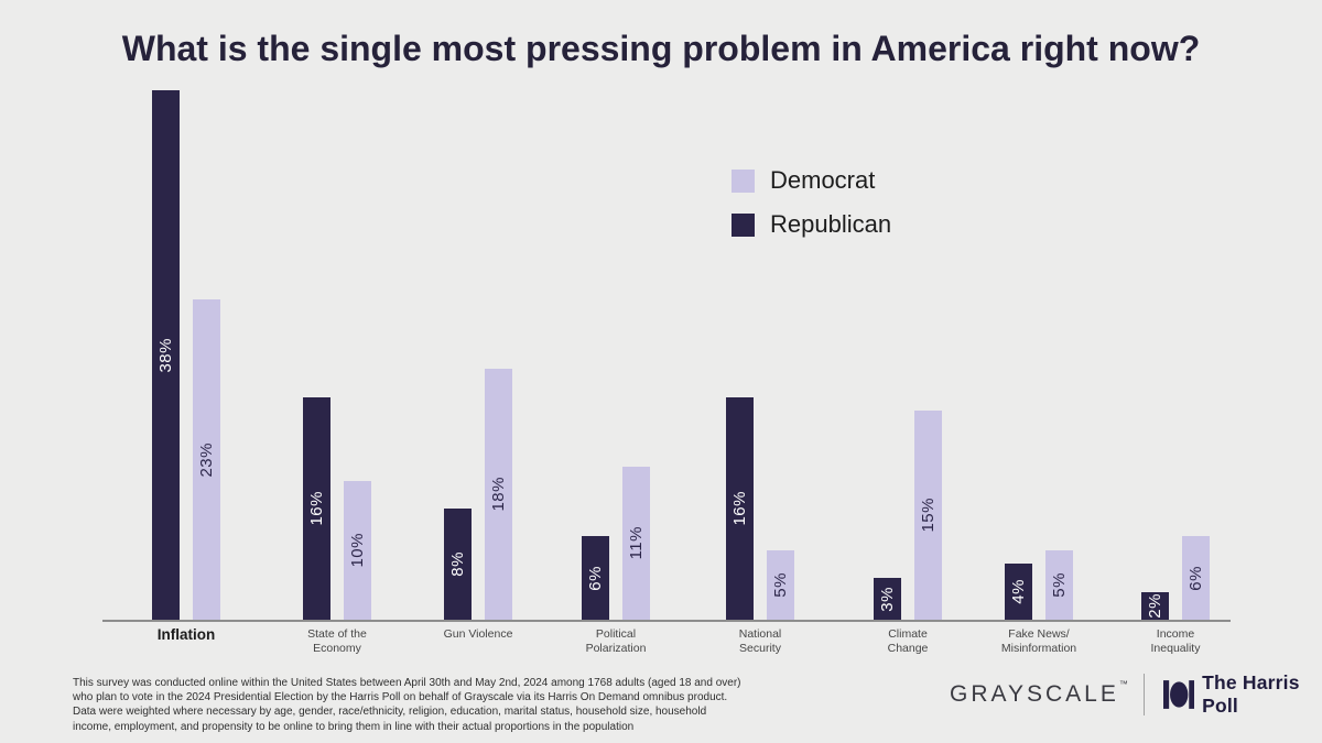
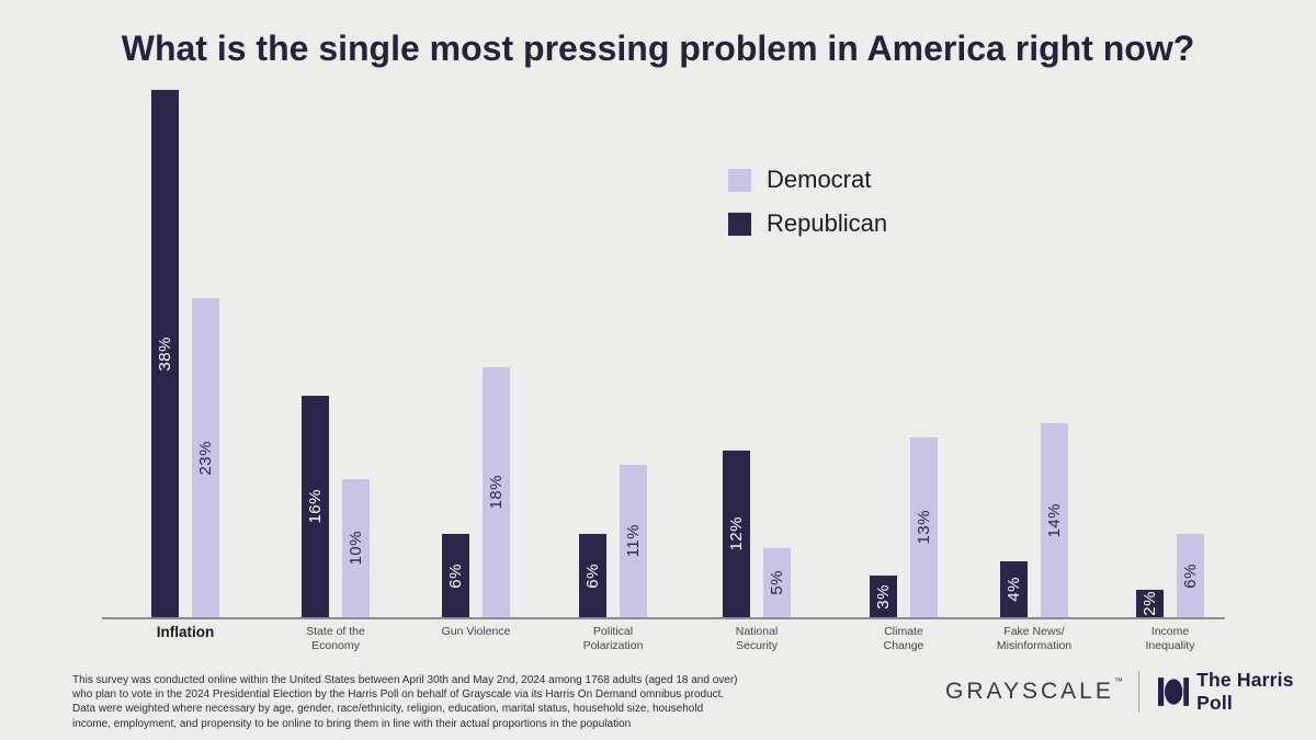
Republican/Gun Violence: 8% -> 6%
Republican/National Security: 16% -> 12%
Democrat/Climate Change: 15% -> 13%
Democrat/Fake News/Misinformation: 5% -> 14%
